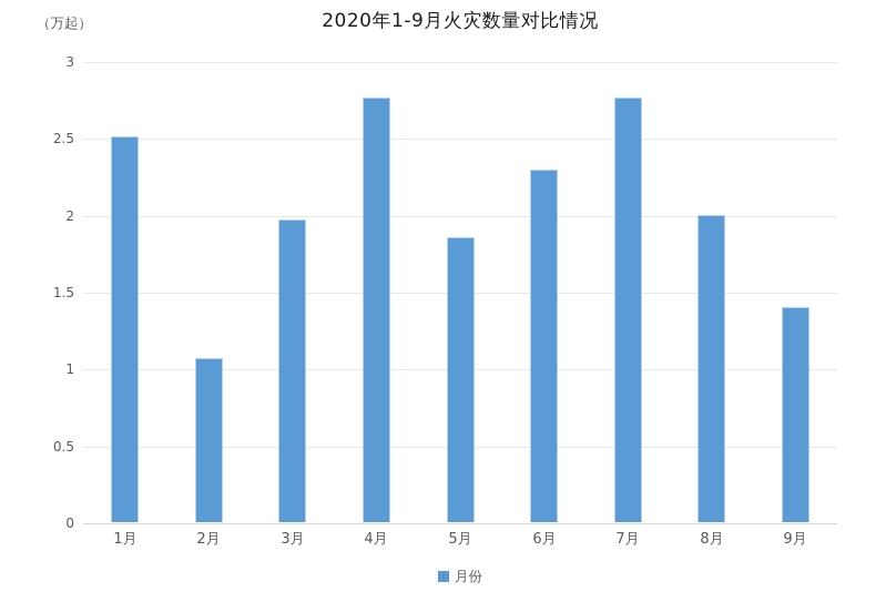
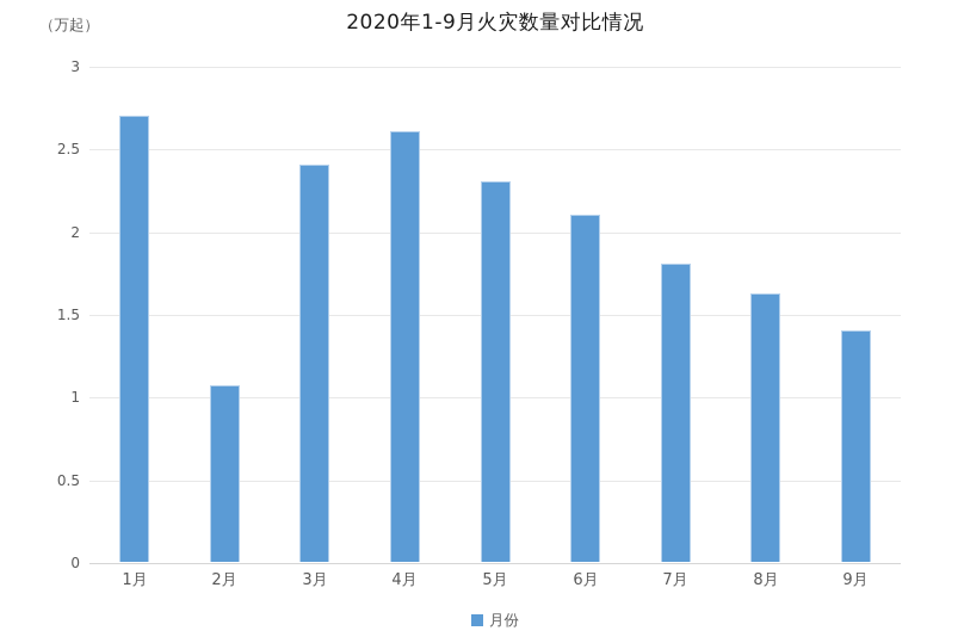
1月: 2.51 -> 2.70
3月: 1.97 -> 2.40
4月: 2.76 -> 2.60
5月: 1.85 -> 2.30
6月: 2.29 -> 2.10
7月: 2.76 -> 1.80
8月: 2.00 -> 1.62
